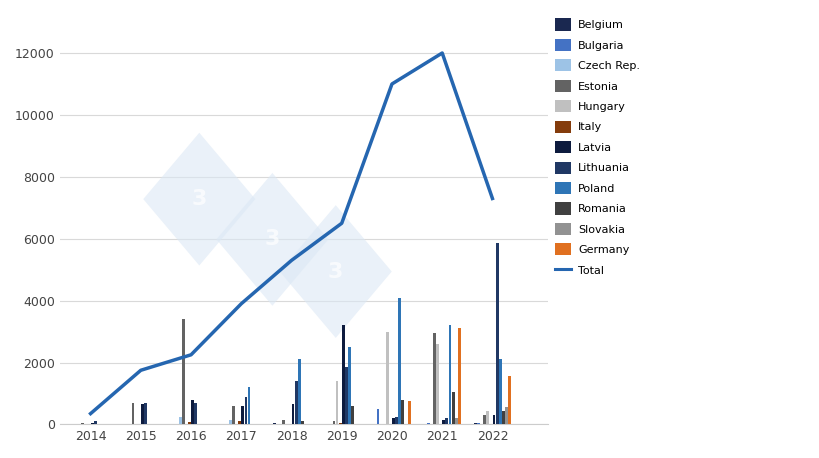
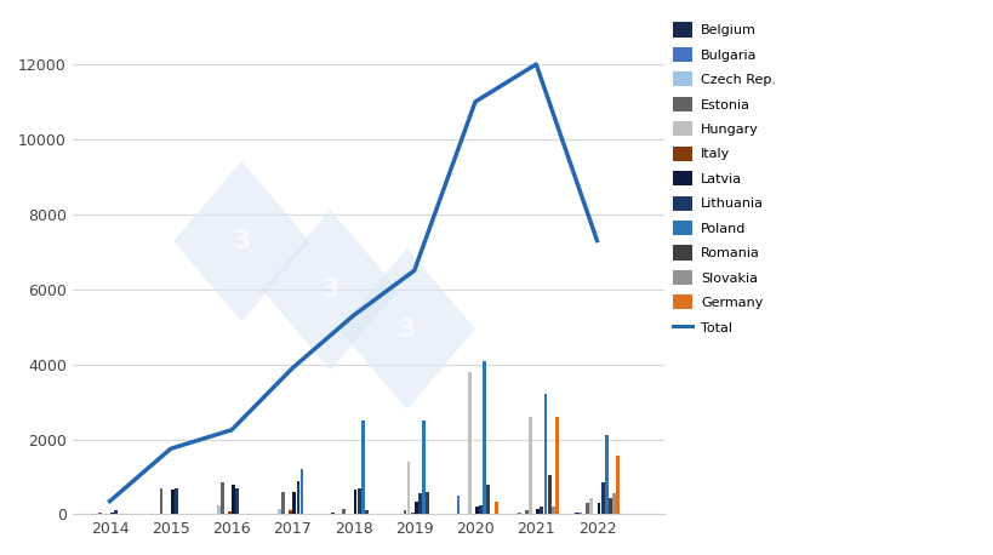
Estonia/2016: 3400 -> 850
Lithuania/2018: 1400 -> 700
Poland/2018: 2100 -> 2500
Latvia/2019: 3200 -> 350
Lithuania/2019: 1850 -> 550
Hungary/2020: 3000 -> 3800
Germany/2020: 750 -> 350
Estonia/2021: 2950 -> 100
Germany/2021: 3100 -> 2600
Lithuania/2022: 5850 -> 850
